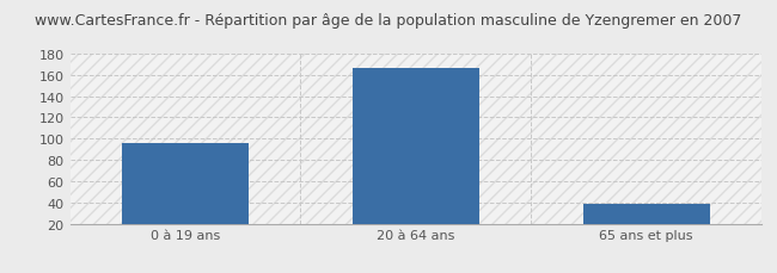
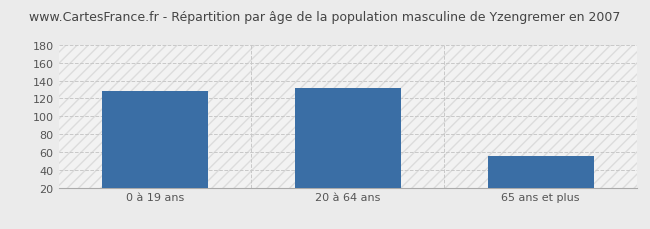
0 à 19 ans: 96 -> 128
20 à 64 ans: 167 -> 132
65 ans et plus: 39 -> 56
